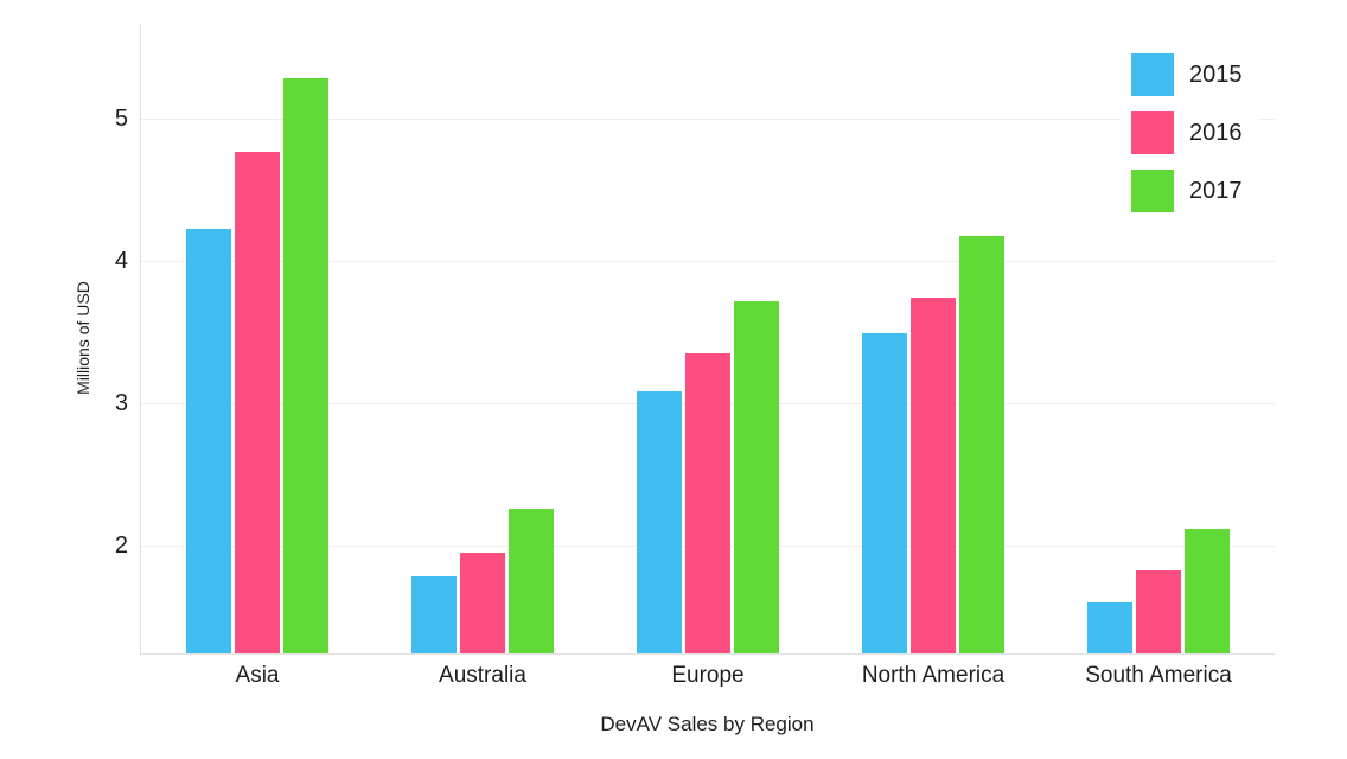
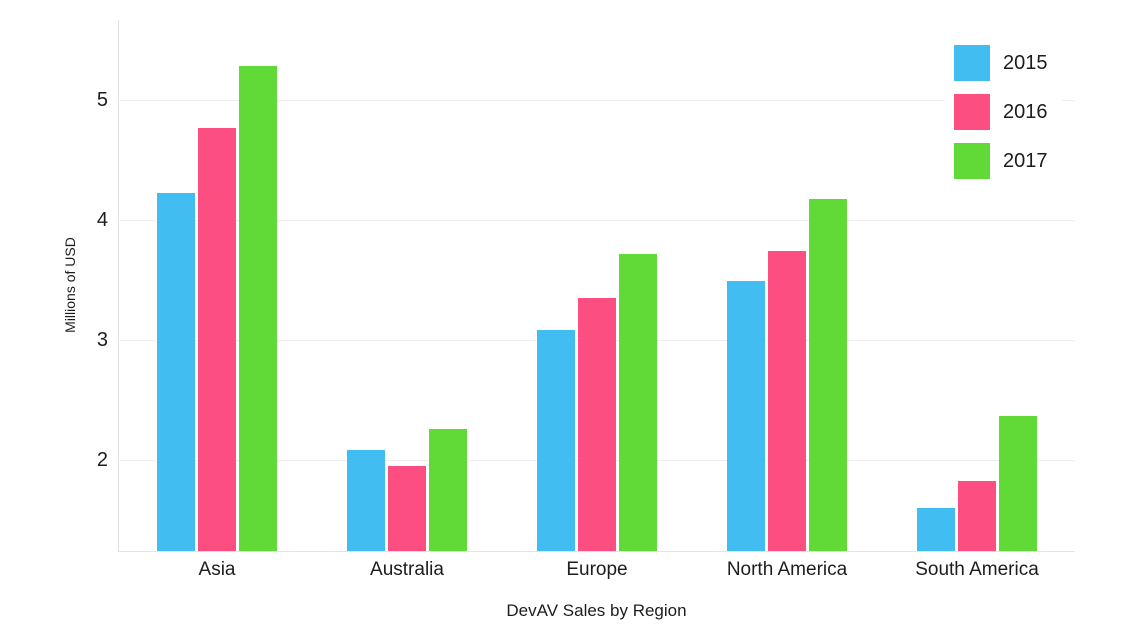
2015/Australia: 1.78 -> 2.08
2017/South America: 2.12 -> 2.37
